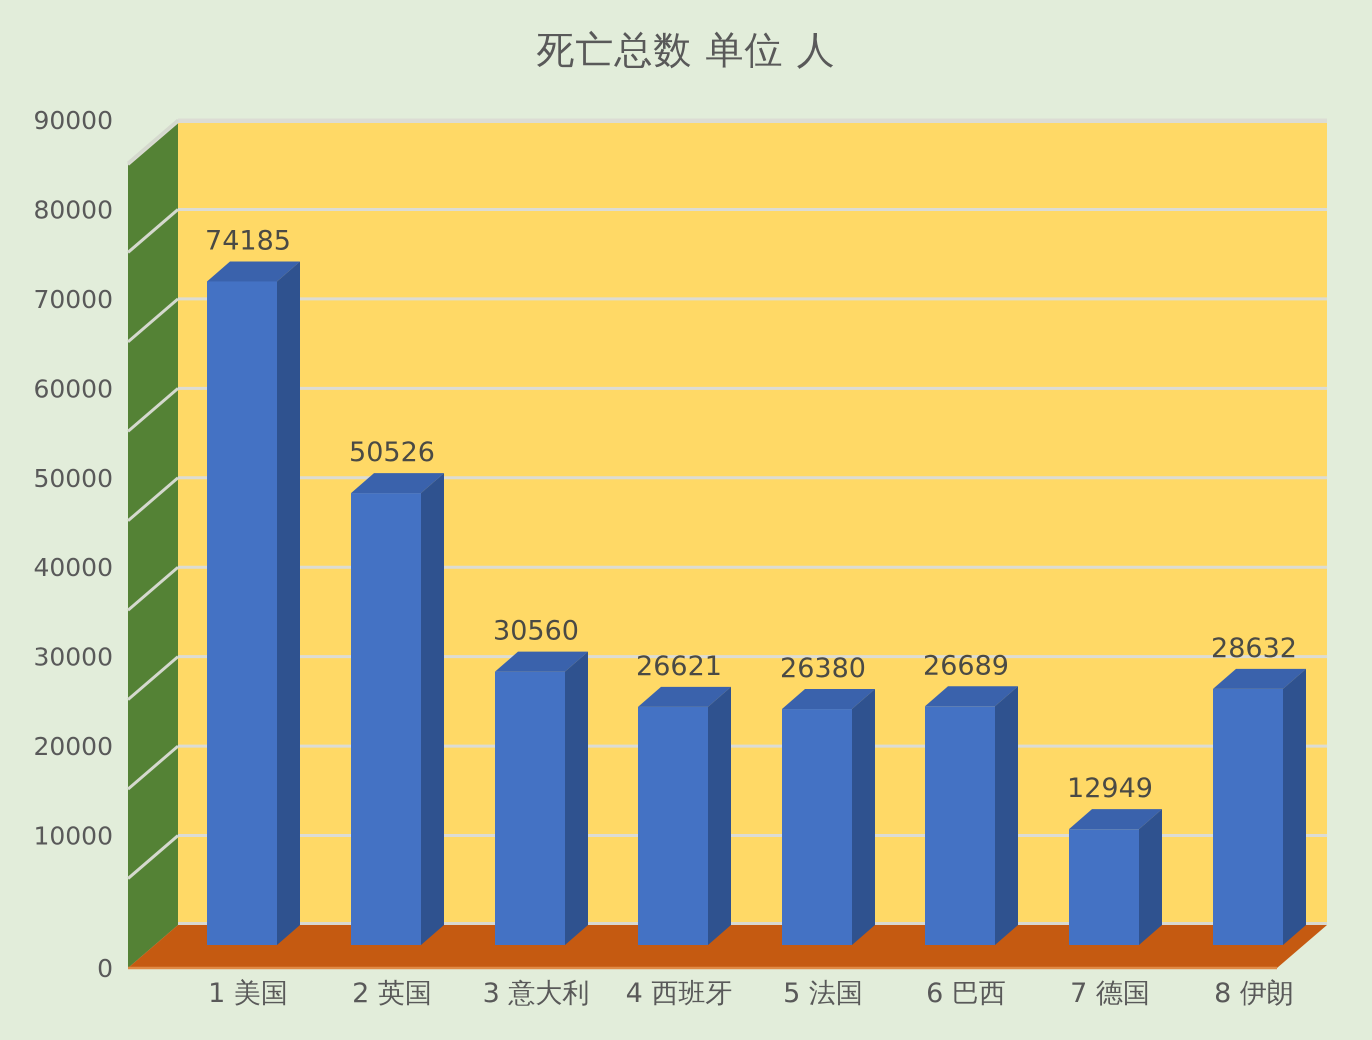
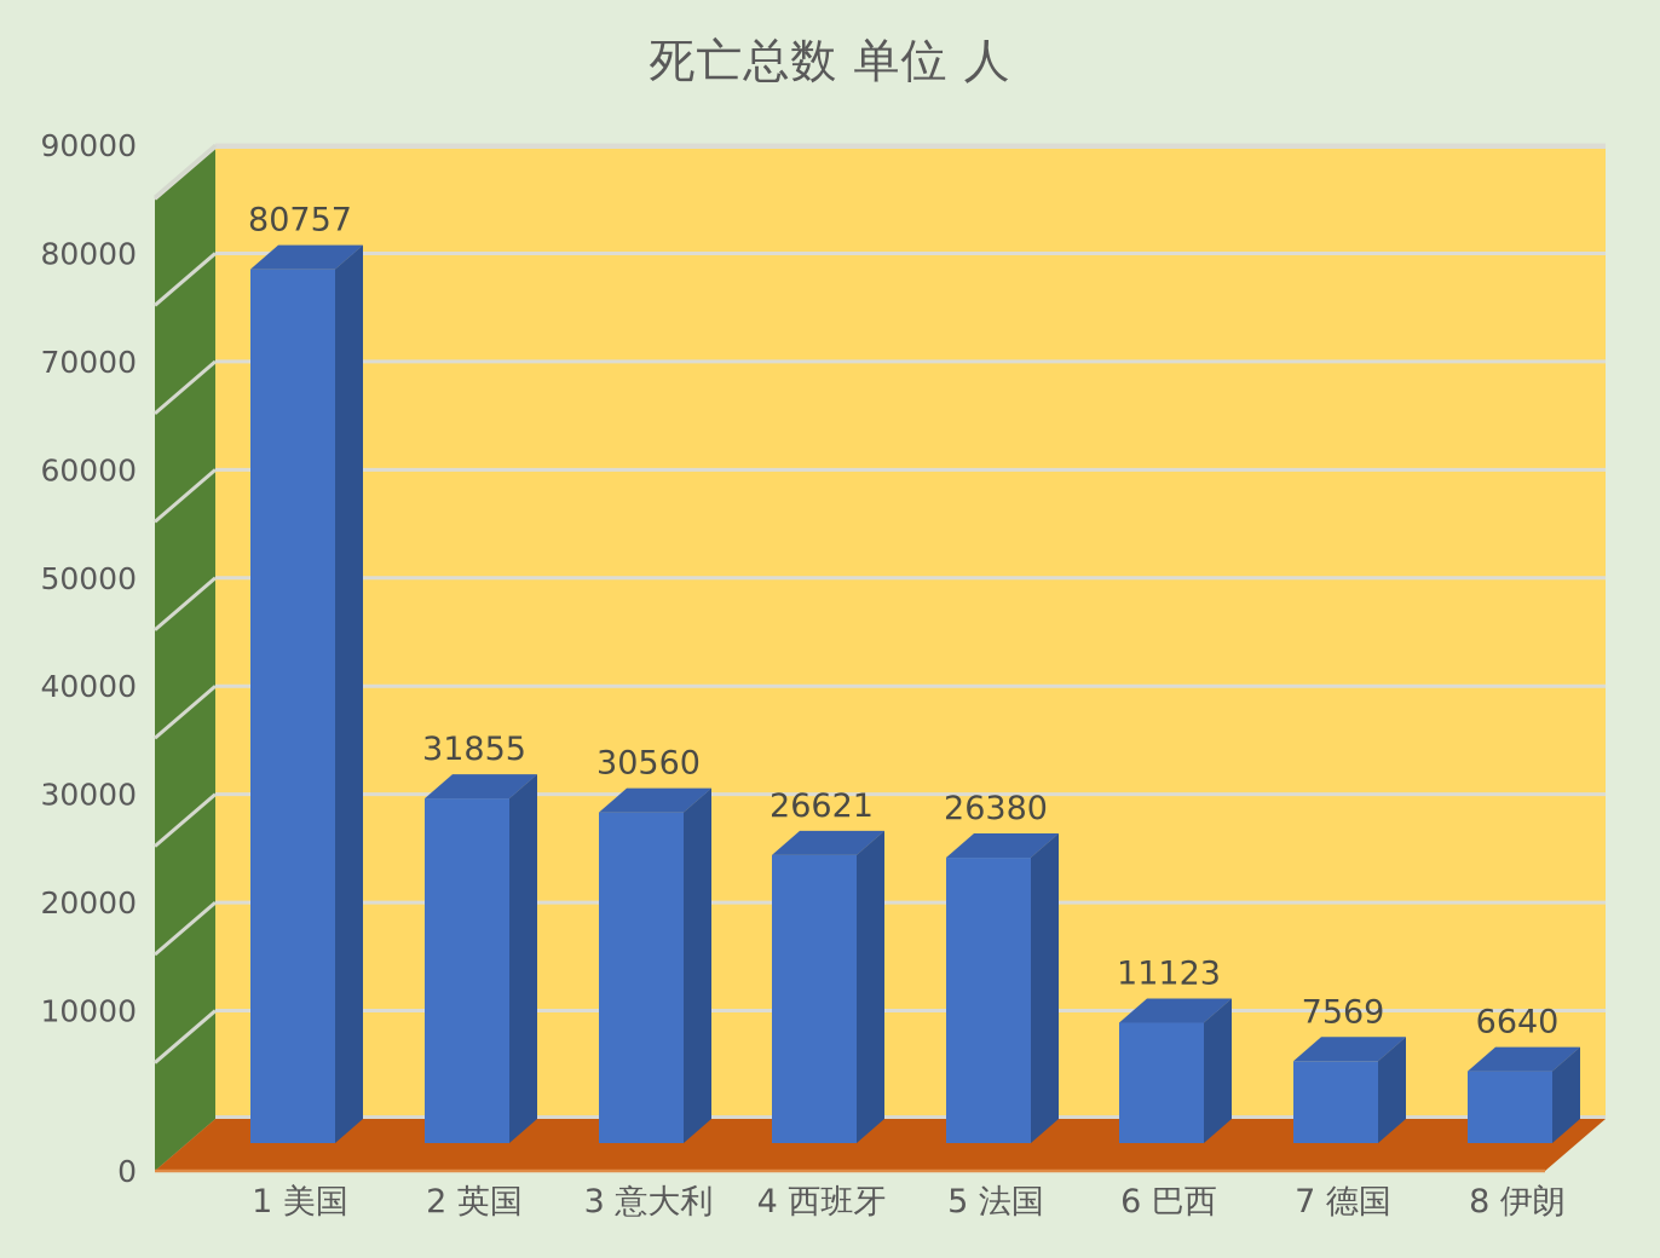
1 美国: 74185 -> 80757
2 英国: 50526 -> 31855
6 巴西: 26689 -> 11123
7 德国: 12949 -> 7569
8 伊朗: 28632 -> 6640
